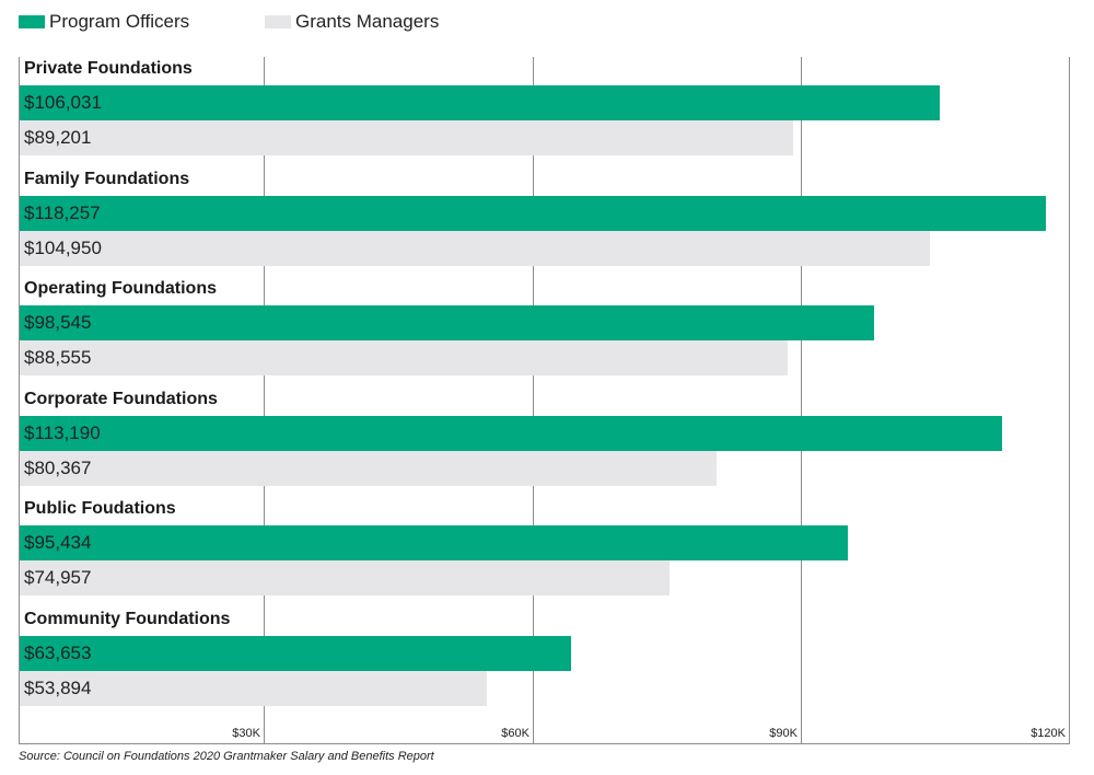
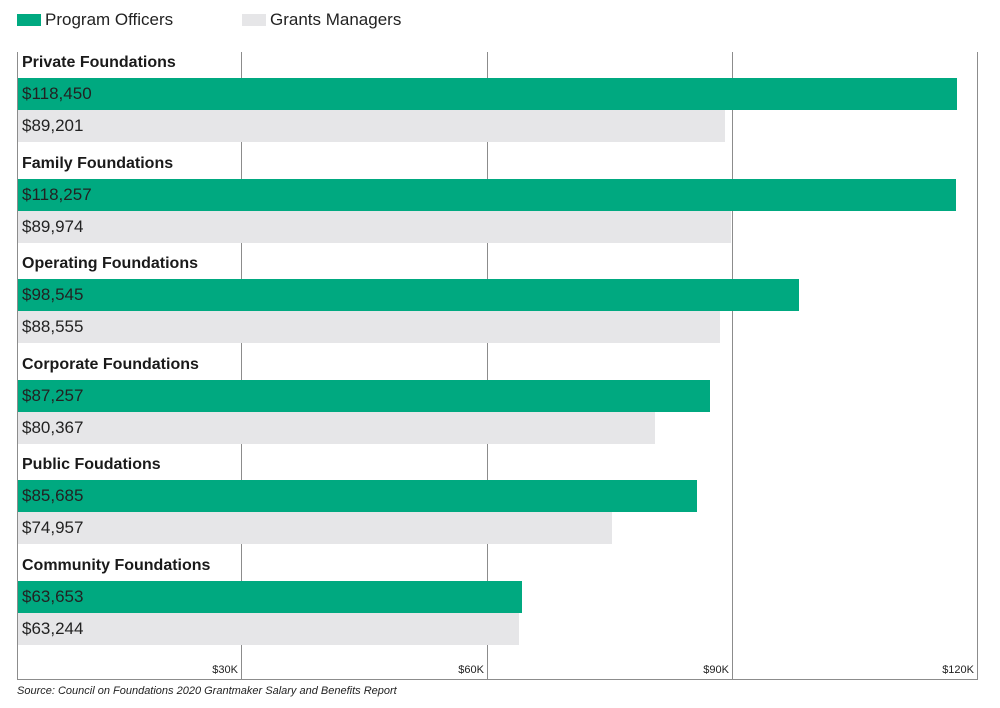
Program Officers/Private Foundations: $106,031 -> $118,450
Grants Managers/Family Foundations: $104,950 -> $89,974
Program Officers/Corporate Foundations: $113,190 -> $87,257
Program Officers/Public Foudations: $95,434 -> $85,685
Grants Managers/Community Foundations: $53,894 -> $63,244
